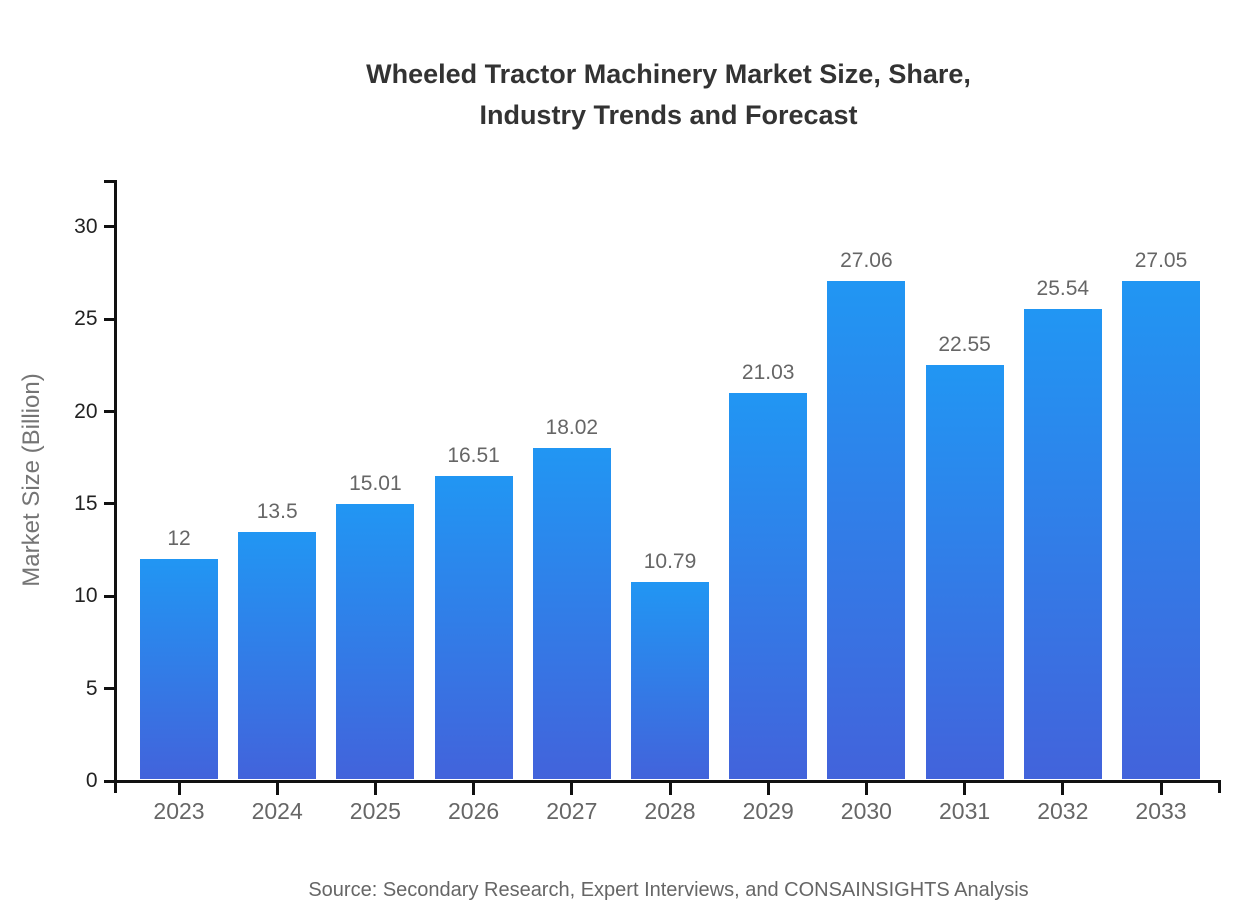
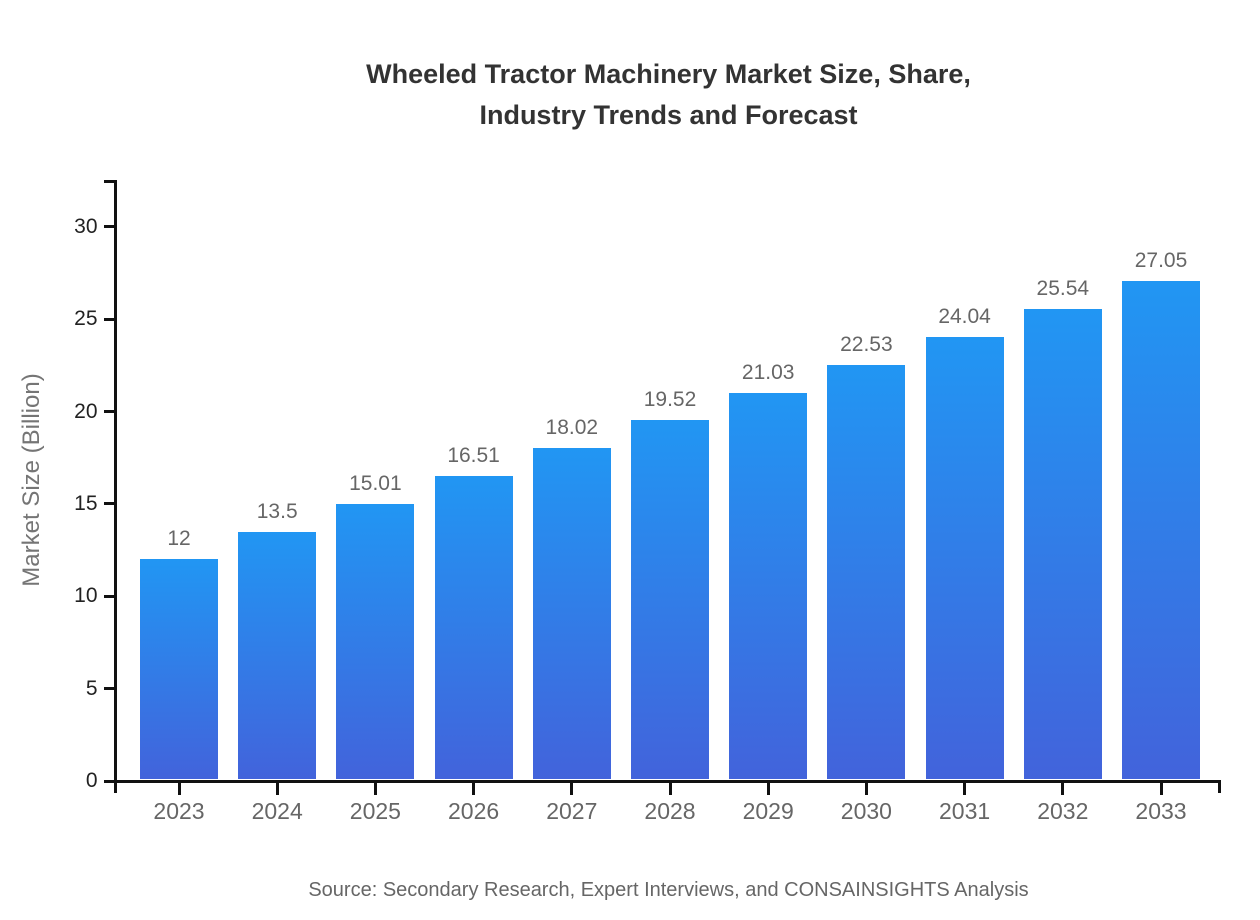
2028: 10.79 -> 19.52
2030: 27.06 -> 22.53
2031: 22.55 -> 24.04
